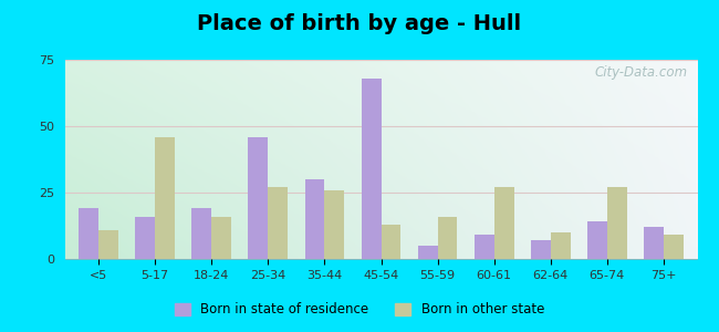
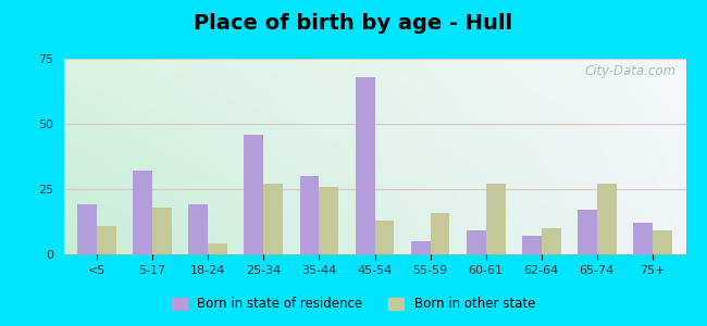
Born in state of residence/5-17: 16 -> 32
Born in other state/5-17: 46 -> 18
Born in other state/18-24: 16 -> 4
Born in state of residence/65-74: 14 -> 17
